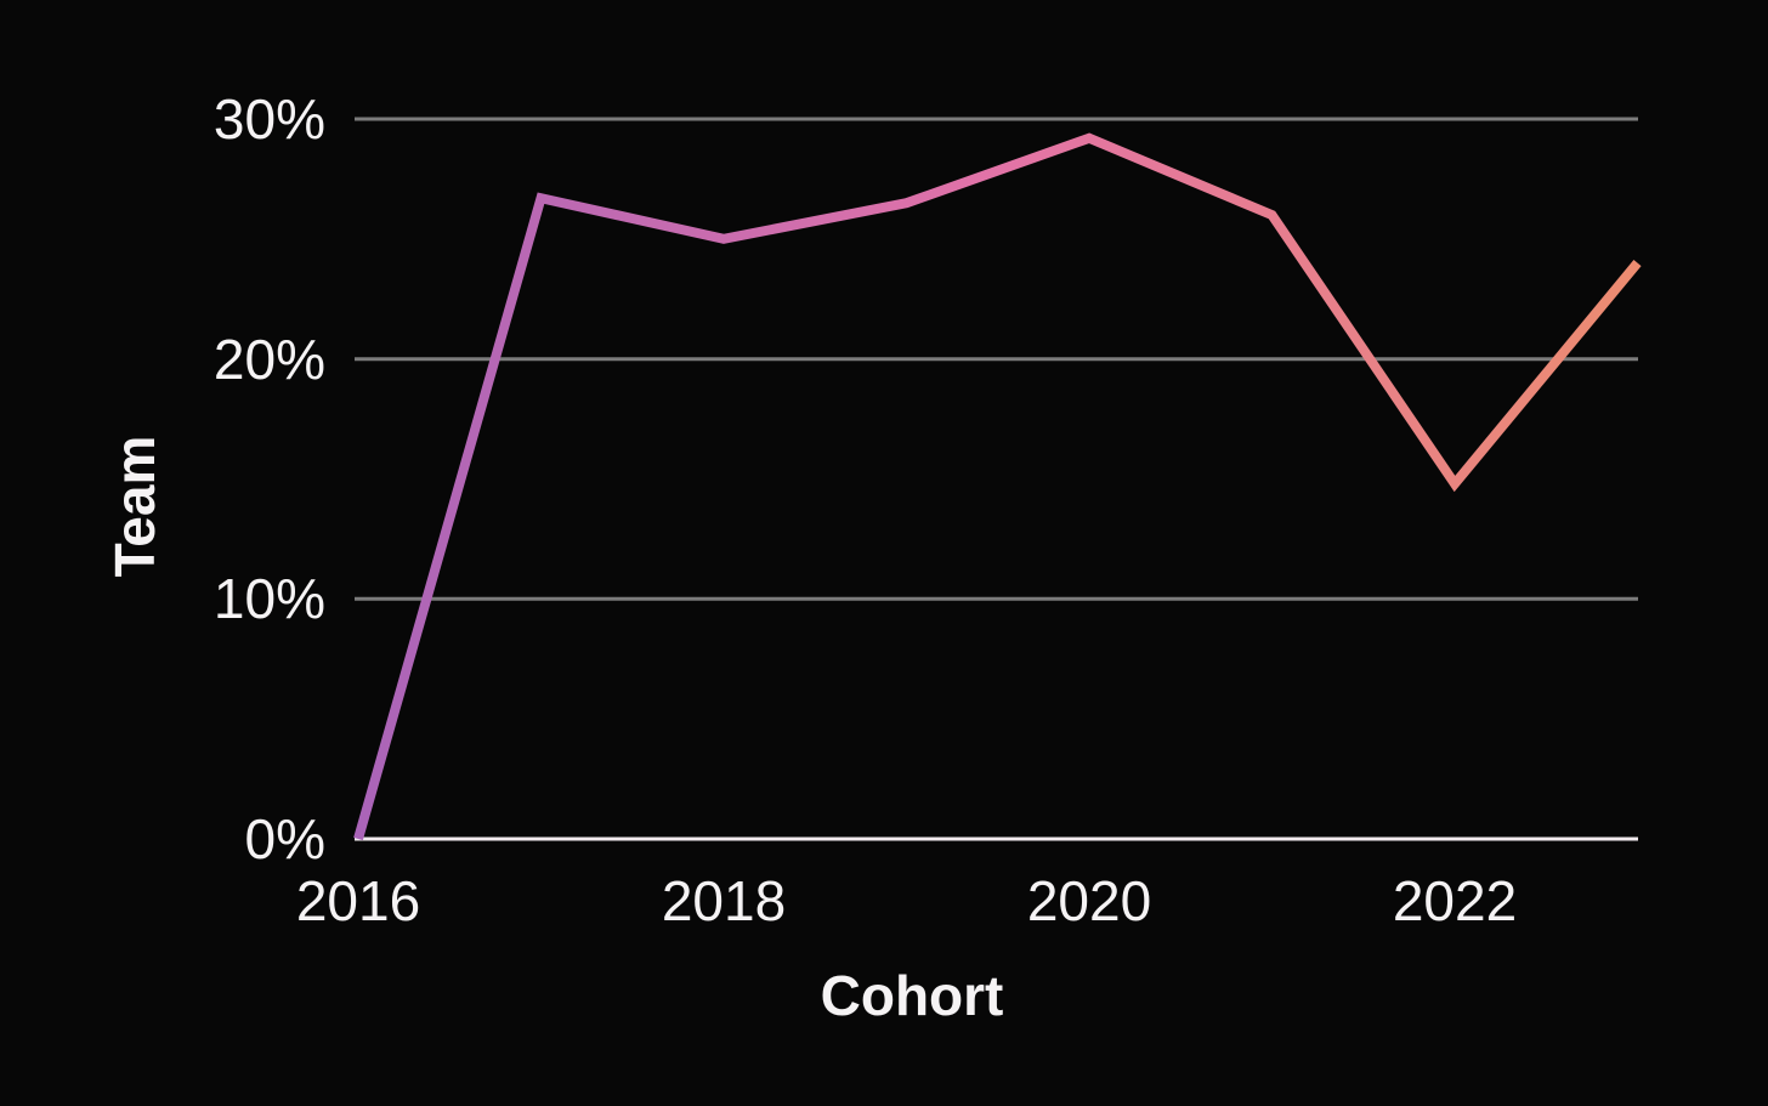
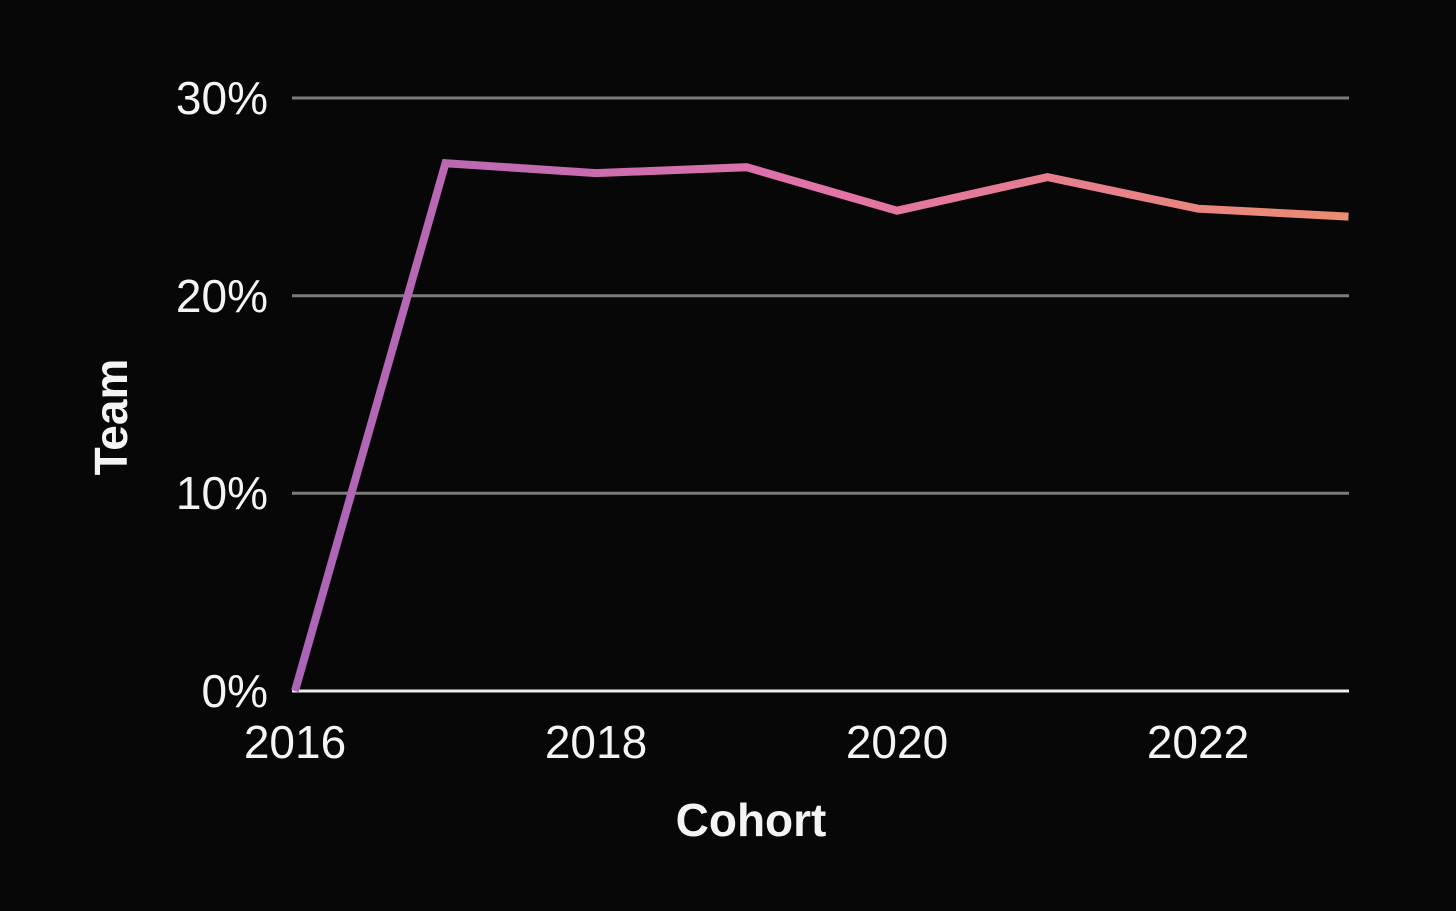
2018: 25.0% -> 26.2%
2020: 29.2% -> 24.3%
2022: 14.8% -> 24.4%
